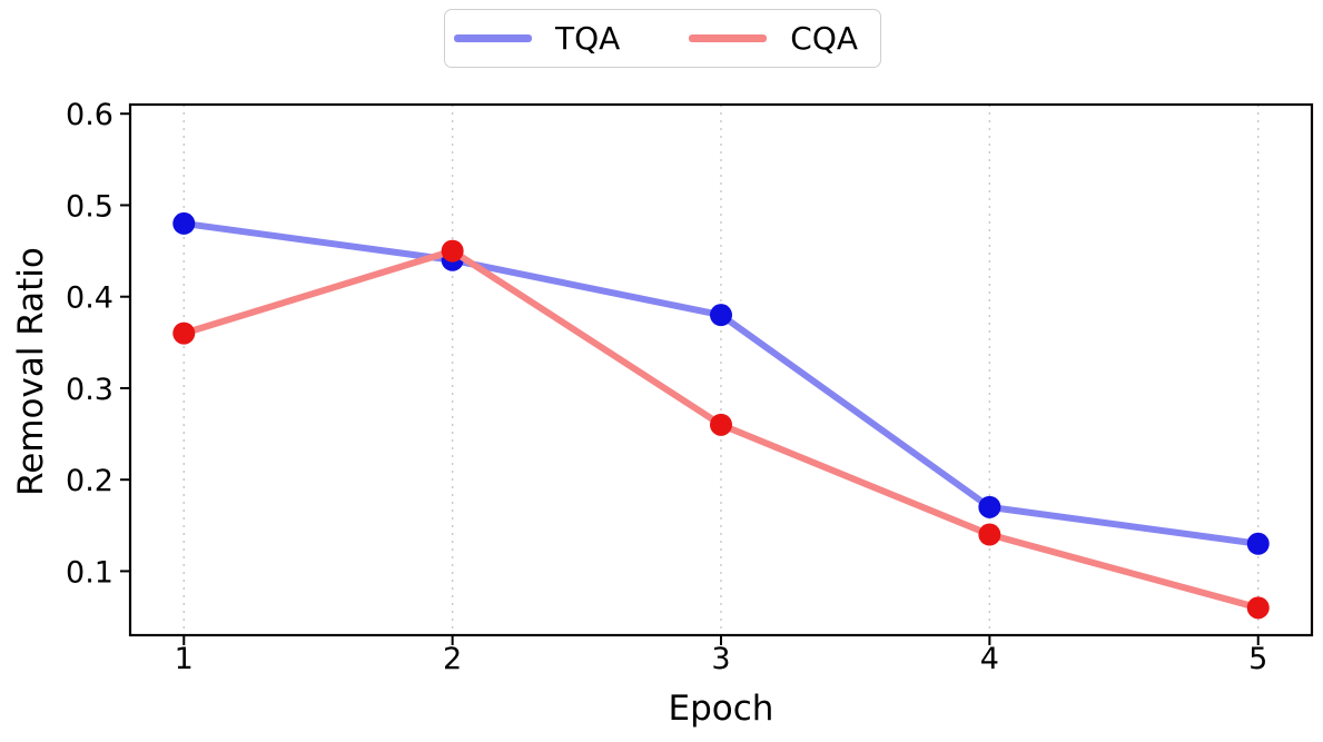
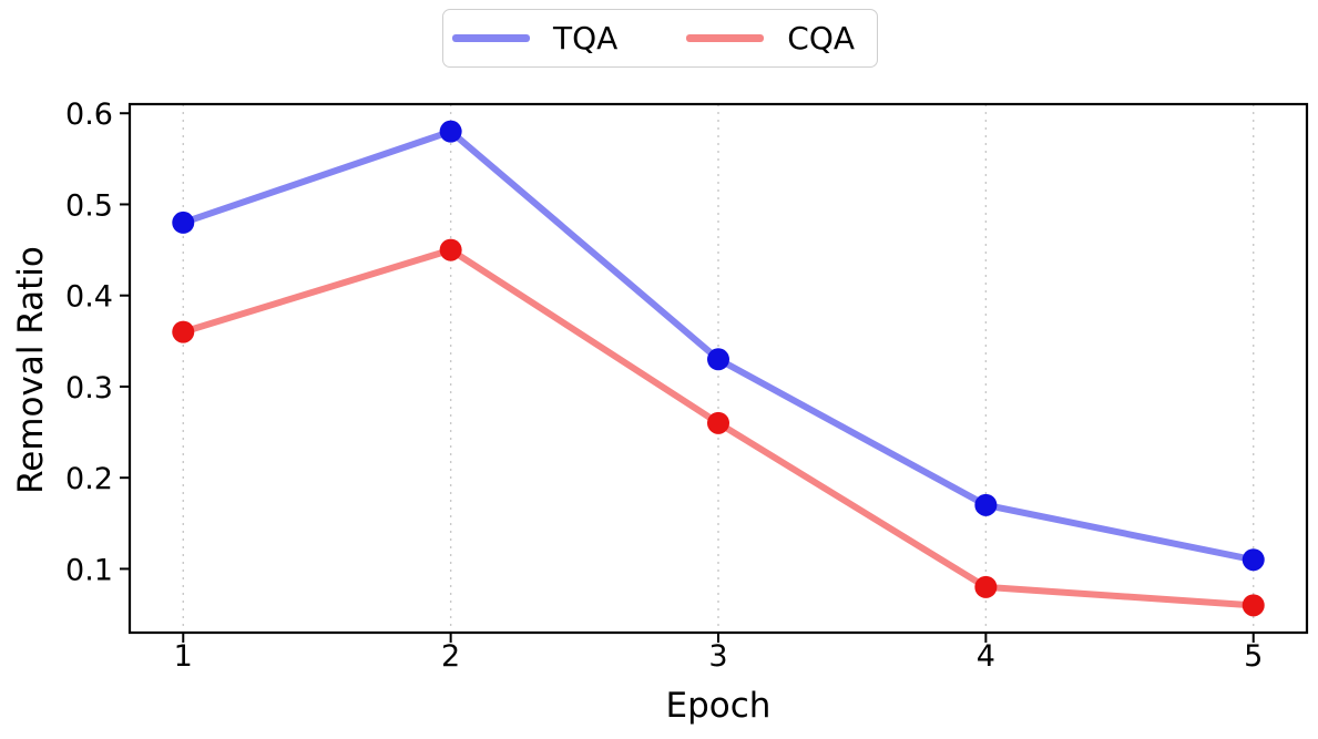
TQA/2: 0.44 -> 0.58
TQA/3: 0.38 -> 0.33
CQA/4: 0.14 -> 0.08
TQA/5: 0.13 -> 0.11
